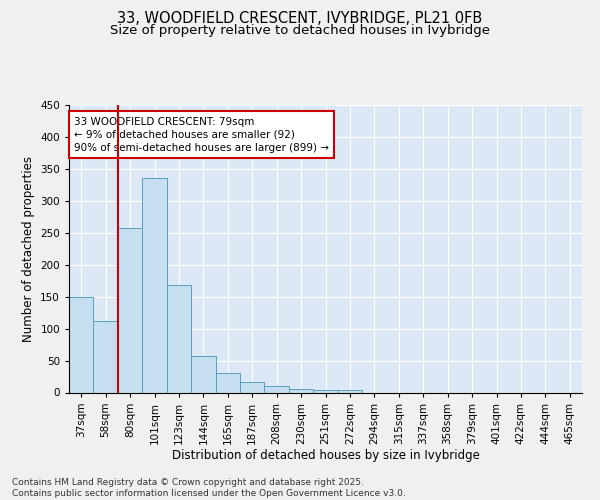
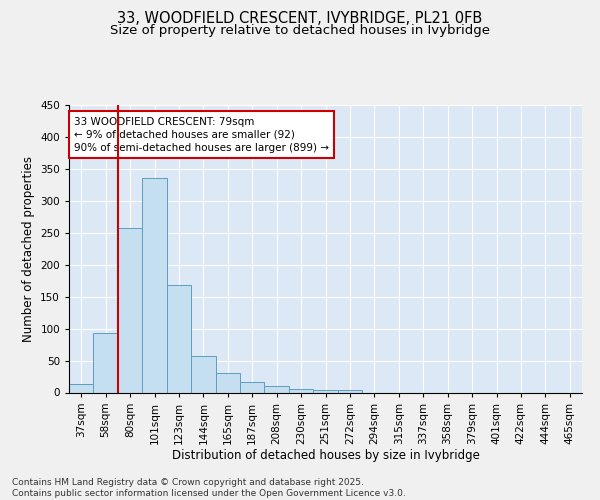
37sqm: 150 -> 13
58sqm: 112 -> 93
